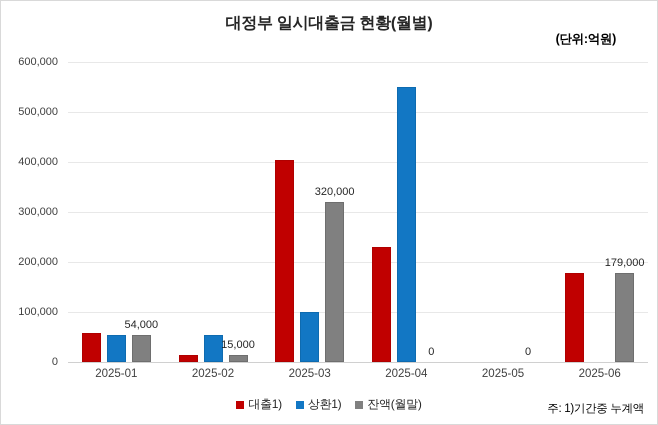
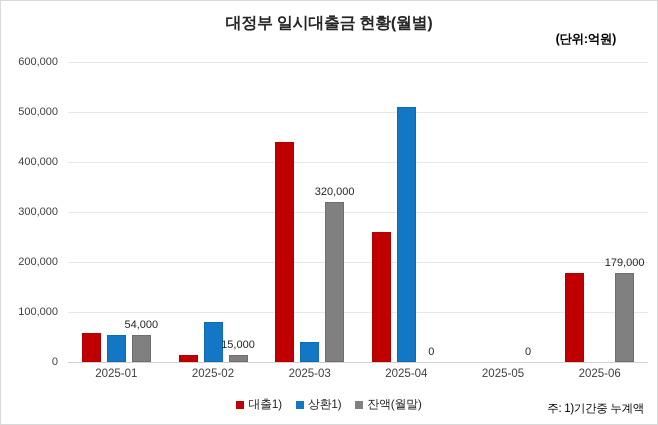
상환1)/2025-02: 60000 -> 80000
대출1)/2025-03: 400000 -> 440000
상환1)/2025-03: 100000 -> 40000
대출1)/2025-04: 230000 -> 260000
상환1)/2025-04: 550000 -> 510000
